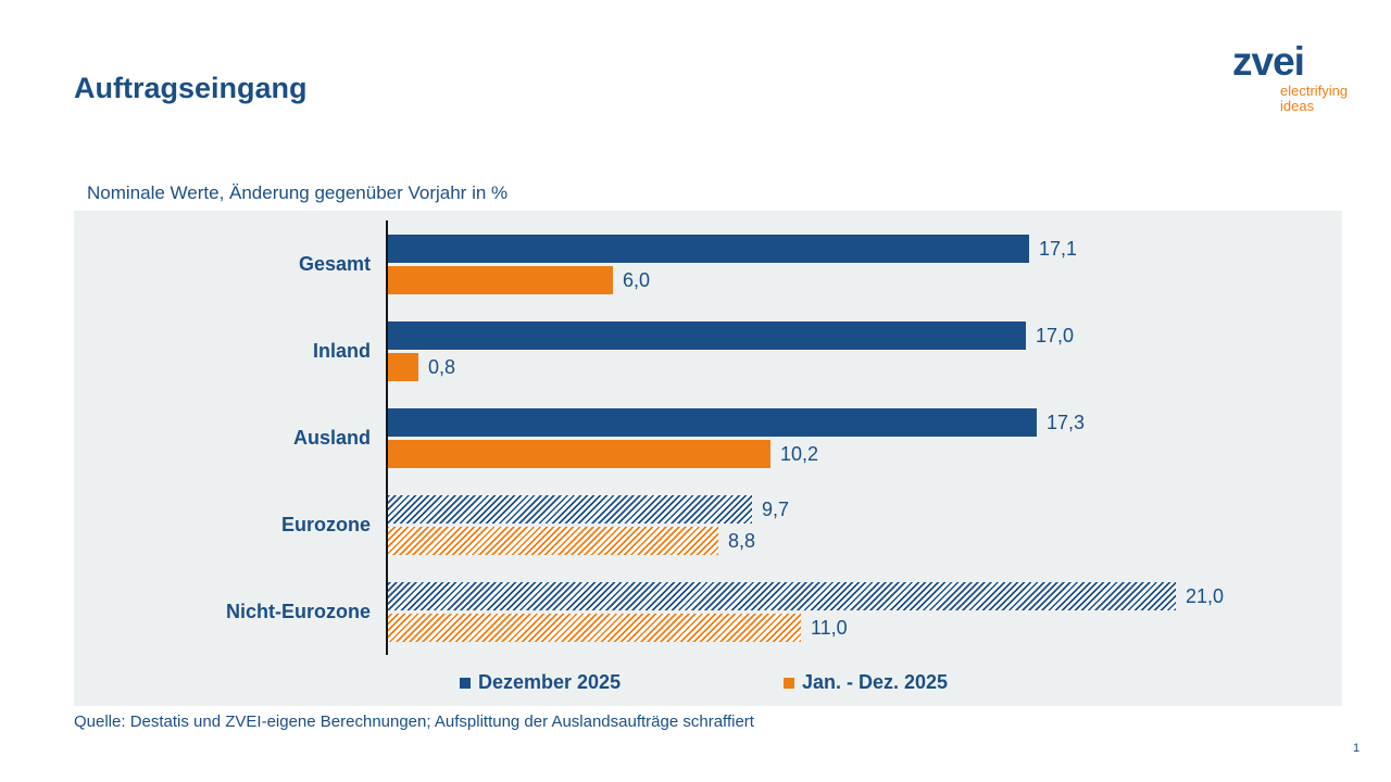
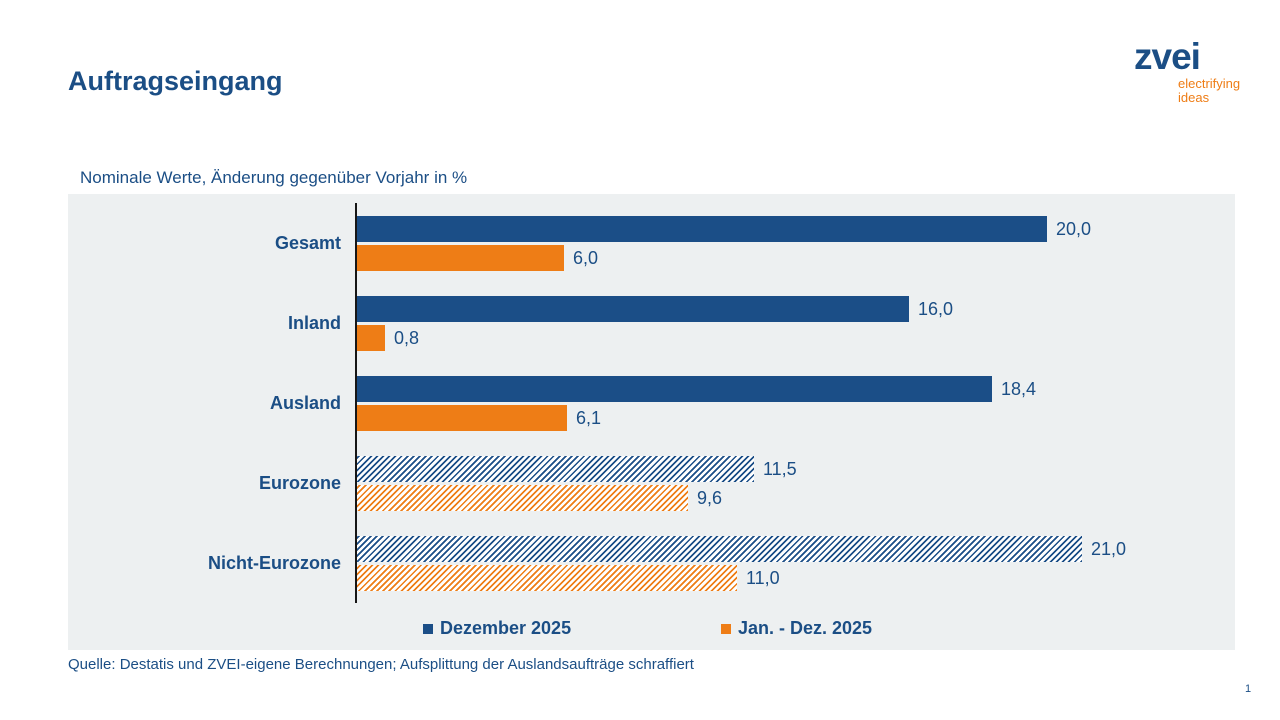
Dezember 2025/Gesamt: 17,1 -> 20,0
Dezember 2025/Inland: 17,0 -> 16,0
Dezember 2025/Ausland: 17,3 -> 18,4
Jan. - Dez. 2025/Ausland: 10,2 -> 6,1
Dezember 2025/Eurozone: 9,7 -> 11,5
Jan. - Dez. 2025/Eurozone: 8,8 -> 9,6
